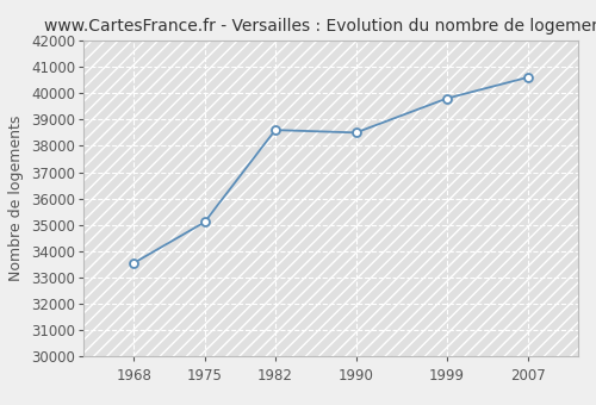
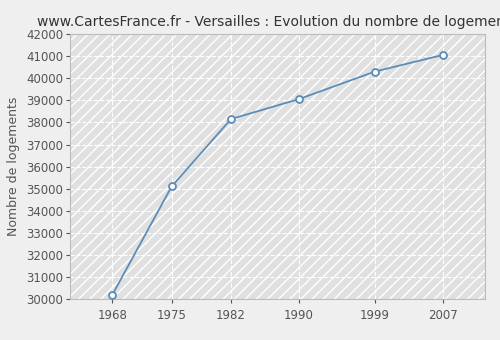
1968: 33550 -> 30200
1982: 38600 -> 38150
1990: 38500 -> 39050
1999: 39800 -> 40300
2007: 40600 -> 41050
